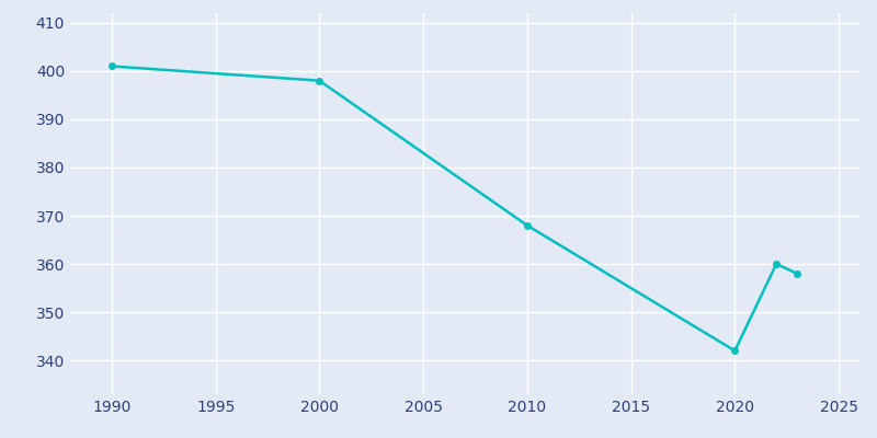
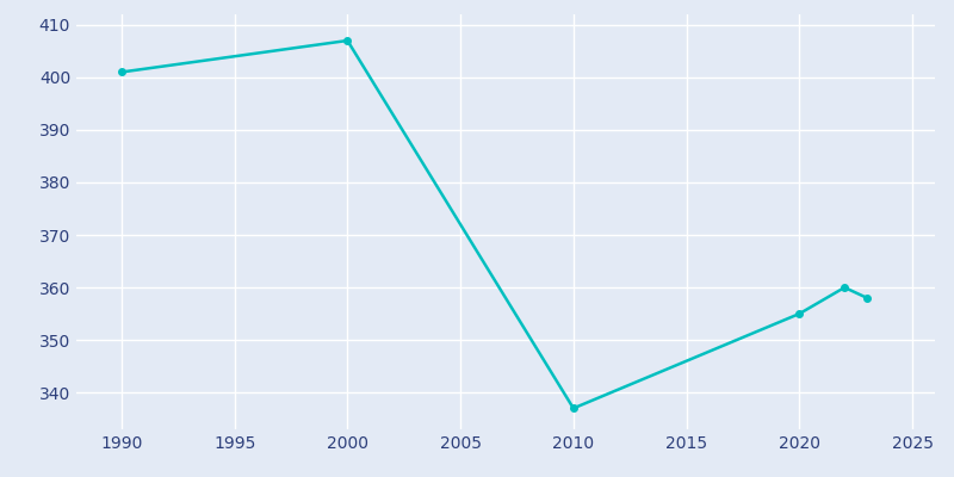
2000: 398 -> 407
2010: 368 -> 337
2020: 342 -> 355
